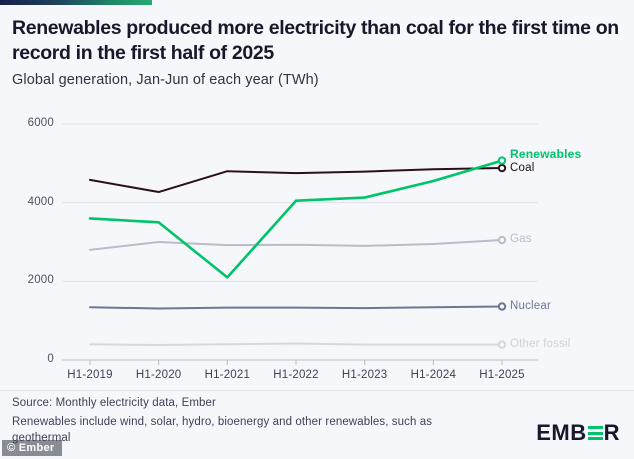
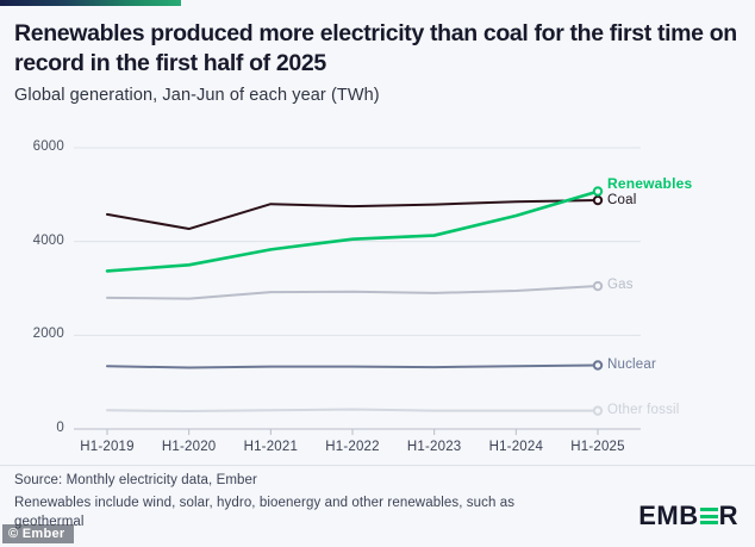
Renewables/H1-2019: 3600 -> 3400
Gas/H1-2020: 3000 -> 2800
Renewables/H1-2021: 2100 -> 3800
